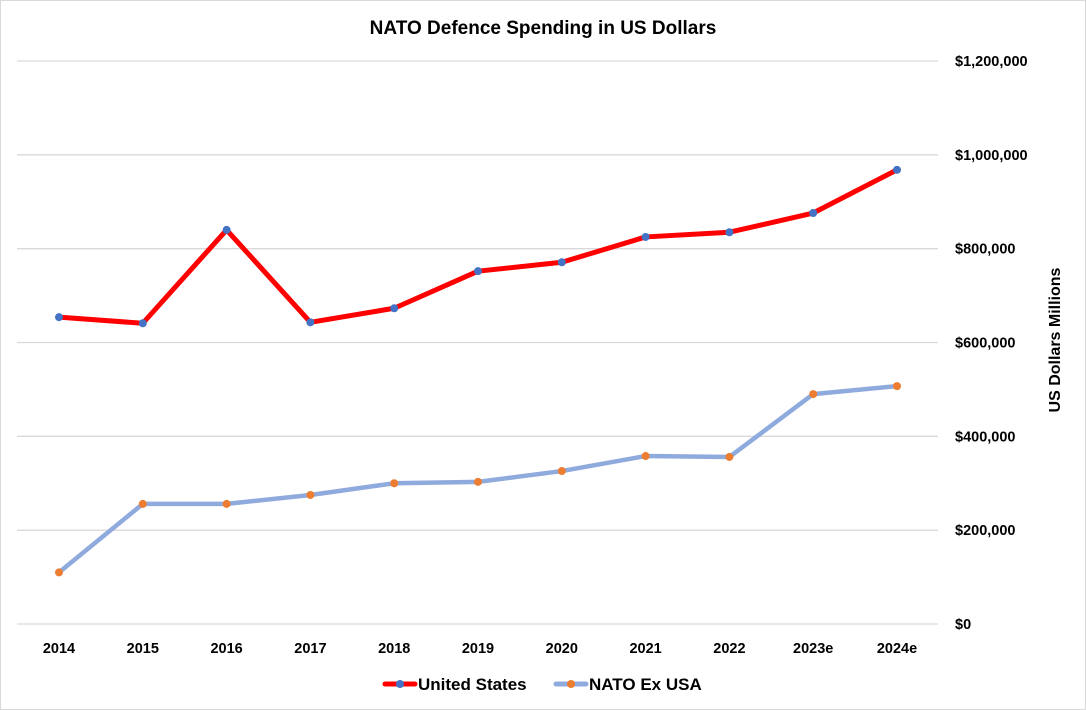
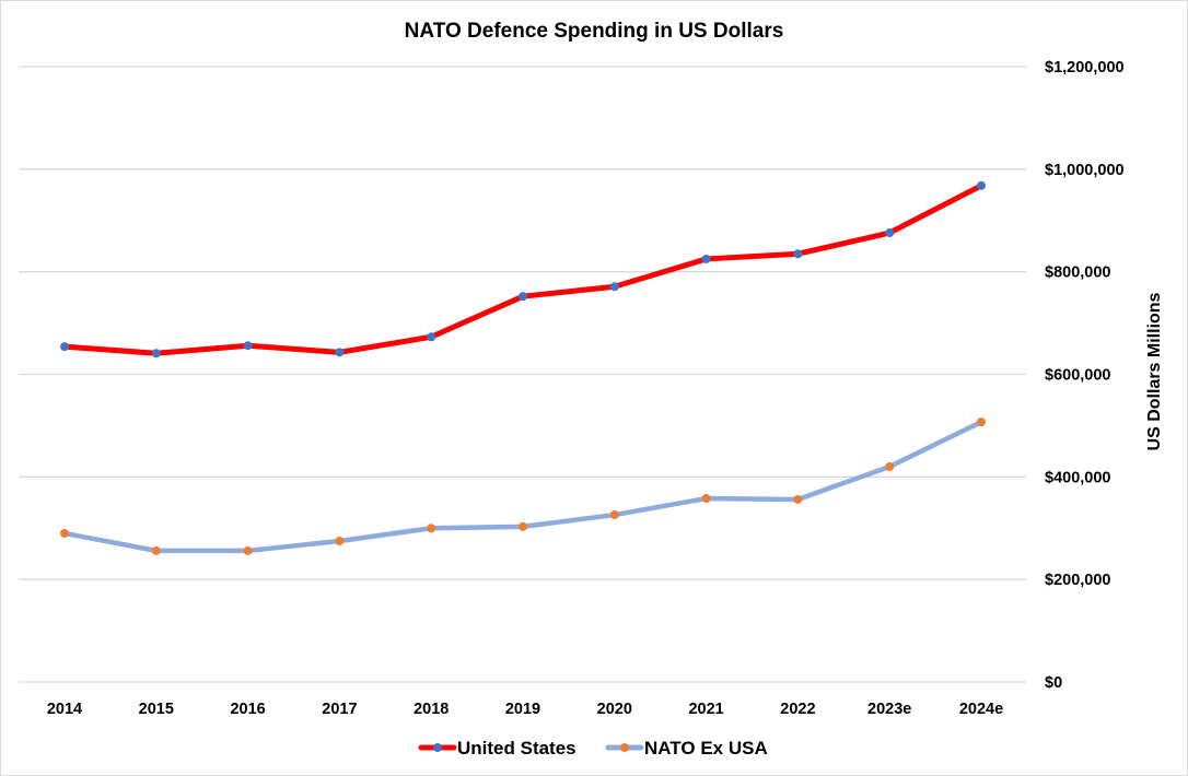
NATO Ex USA/2014: $110000 -> $290000
United States/2016: $840000 -> $660000
NATO Ex USA/2023e: $490000 -> $420000
